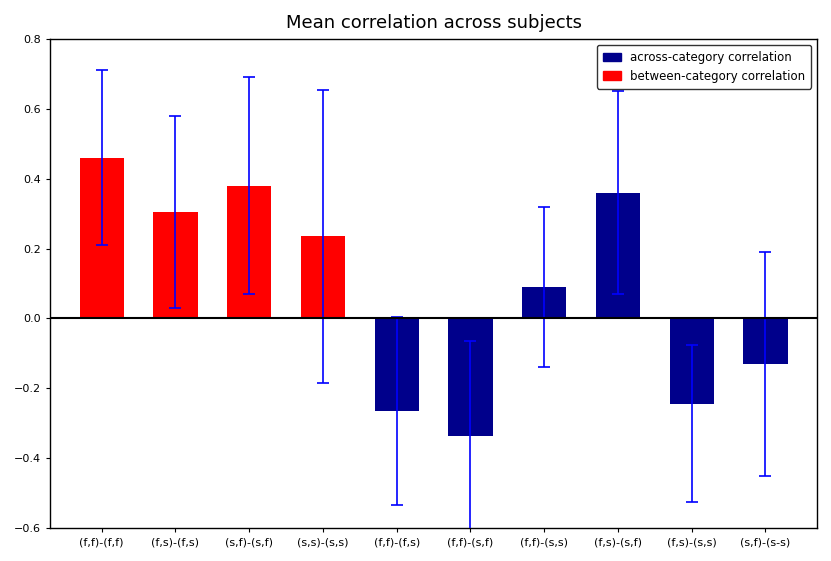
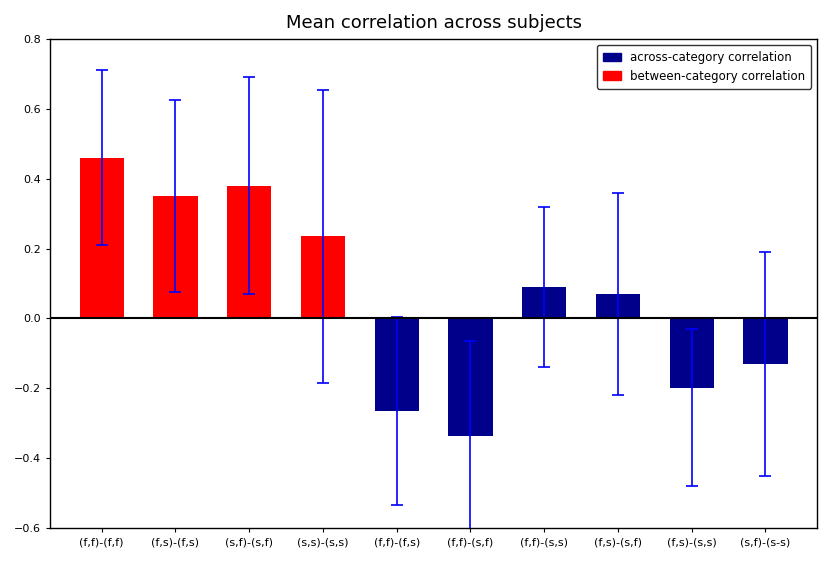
(f,s)-(f,s): 0.305 -> 0.350
(f,s)-(s,f): 0.360 -> 0.070
(f,s)-(s,s): -0.245 -> -0.200
